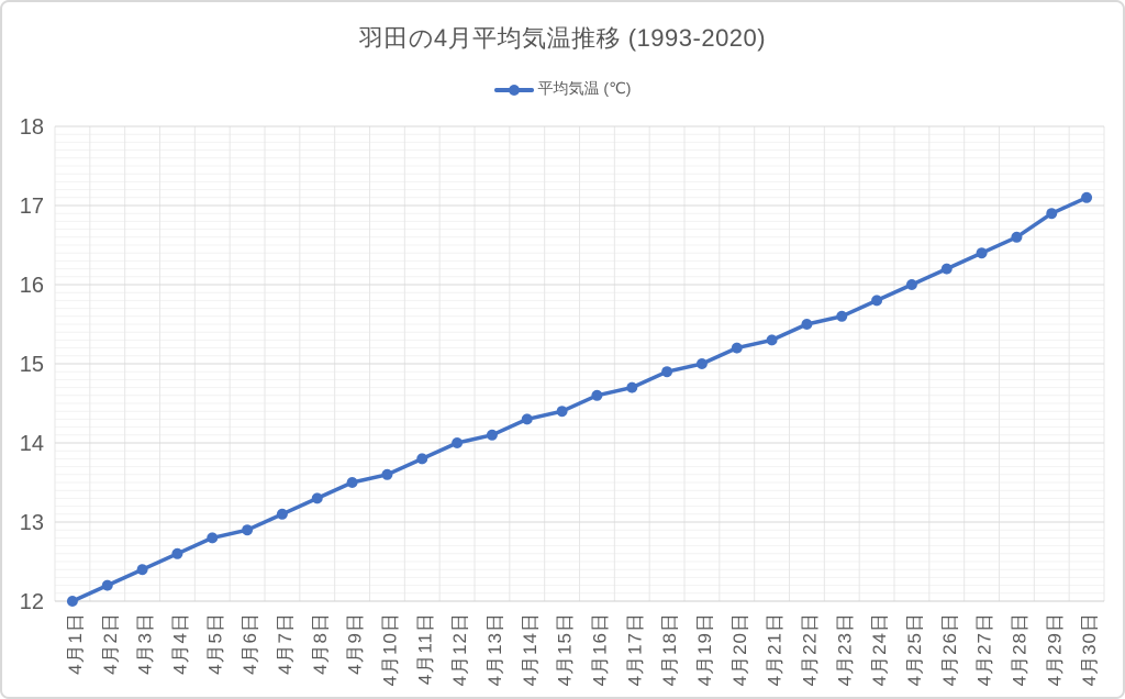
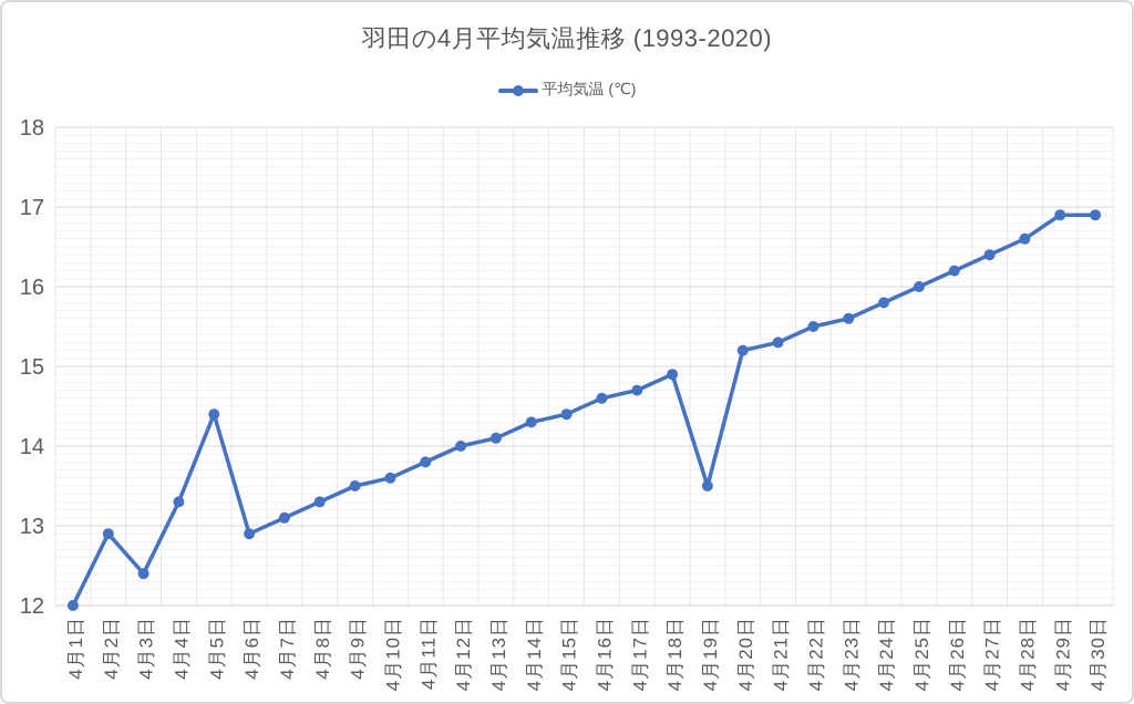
4月2日: 12.2 -> 12.9
4月4日: 12.6 -> 13.3
4月5日: 12.8 -> 14.4
4月19日: 15.0 -> 13.5
4月30日: 17.1 -> 16.9
